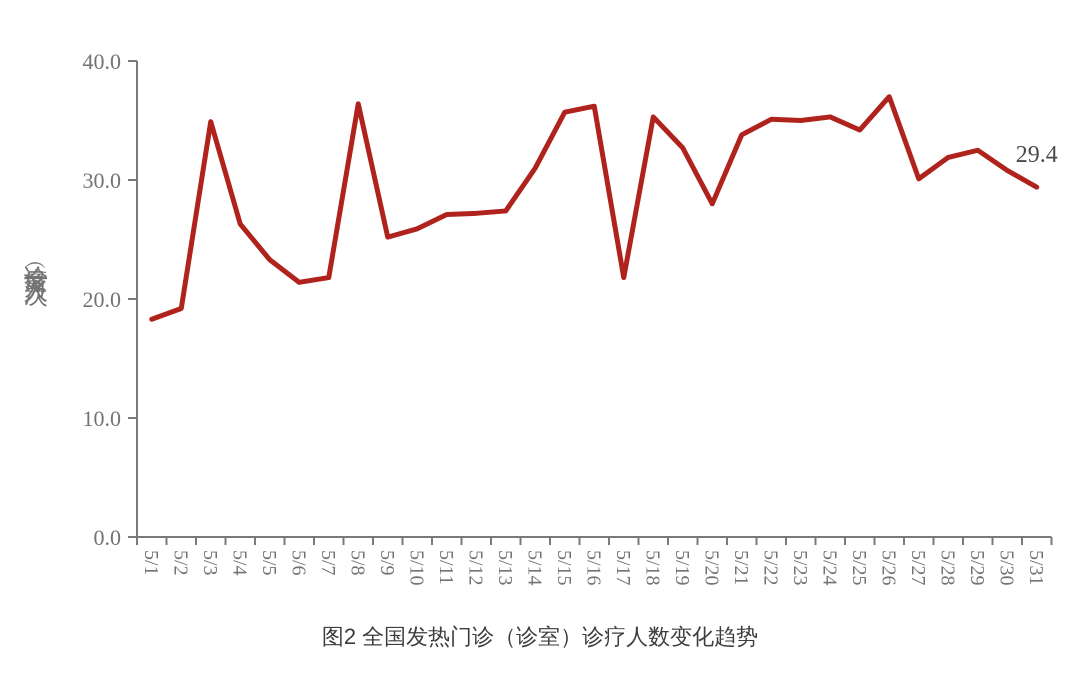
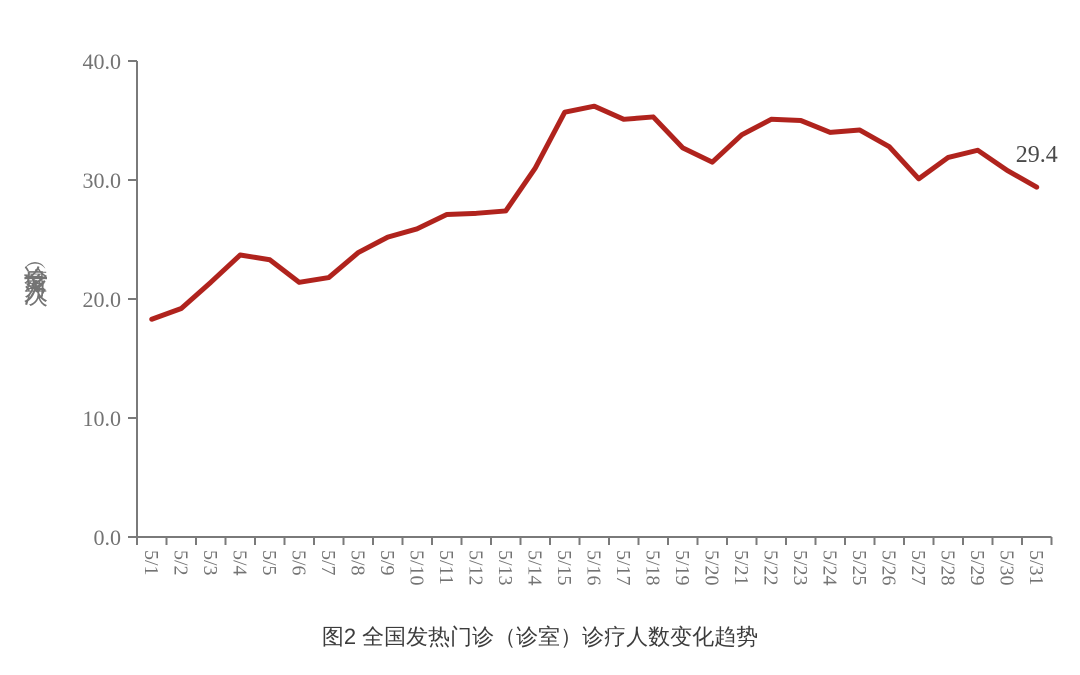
5/3: 34.9 -> 21.4
5/4: 26.3 -> 23.7
5/8: 36.4 -> 23.9
5/17: 21.8 -> 35.1
5/20: 28.0 -> 31.5
5/24: 35.3 -> 34.0
5/26: 37.0 -> 32.8
